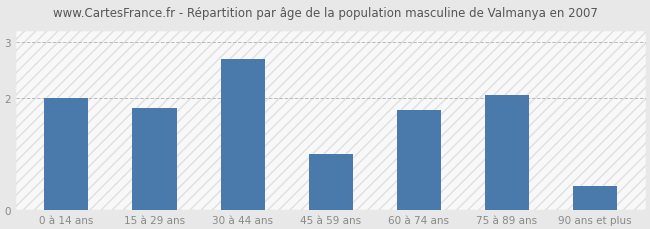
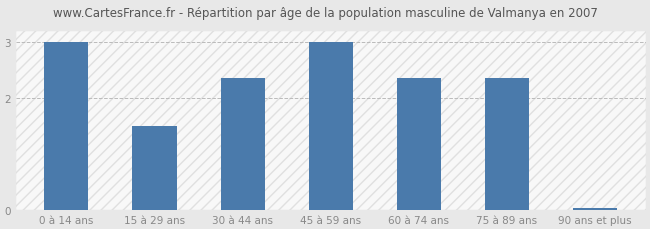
0 à 14 ans: 2.00 -> 3.00
15 à 29 ans: 1.82 -> 1.50
30 à 44 ans: 2.70 -> 2.35
45 à 59 ans: 1.00 -> 3.00
60 à 74 ans: 1.78 -> 2.35
75 à 89 ans: 2.06 -> 2.35
90 ans et plus: 0.42 -> 0.03
